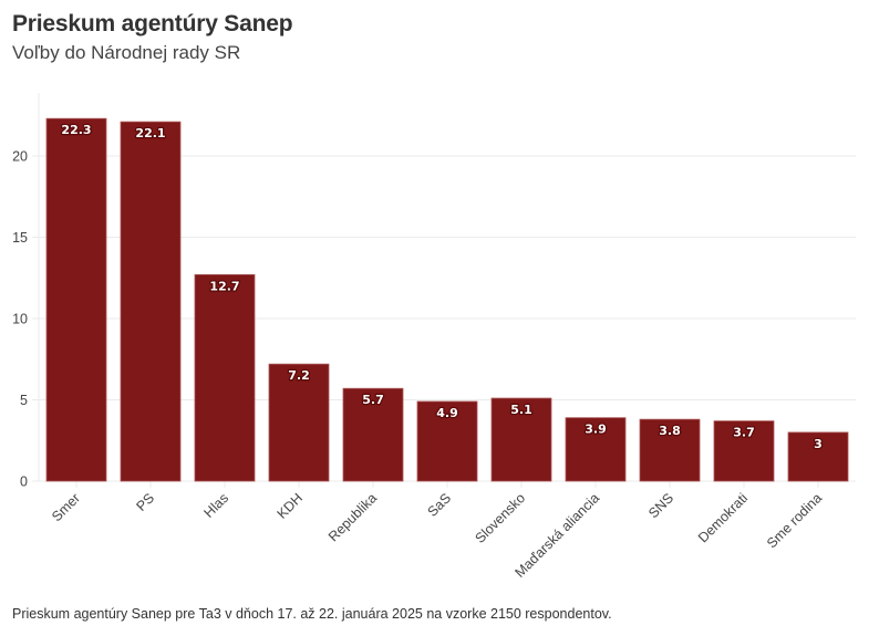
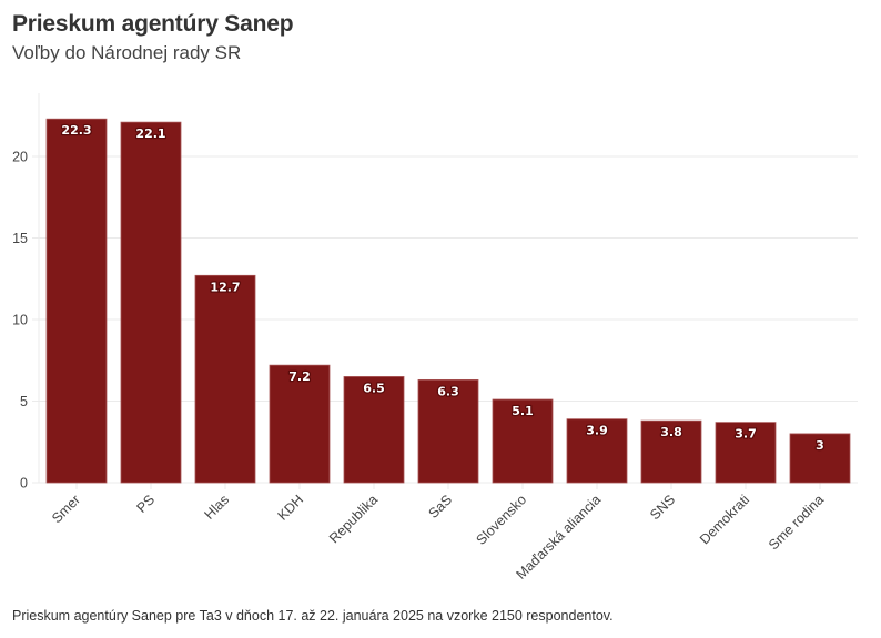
Republika: 5.7 -> 6.5
SaS: 4.9 -> 6.3
